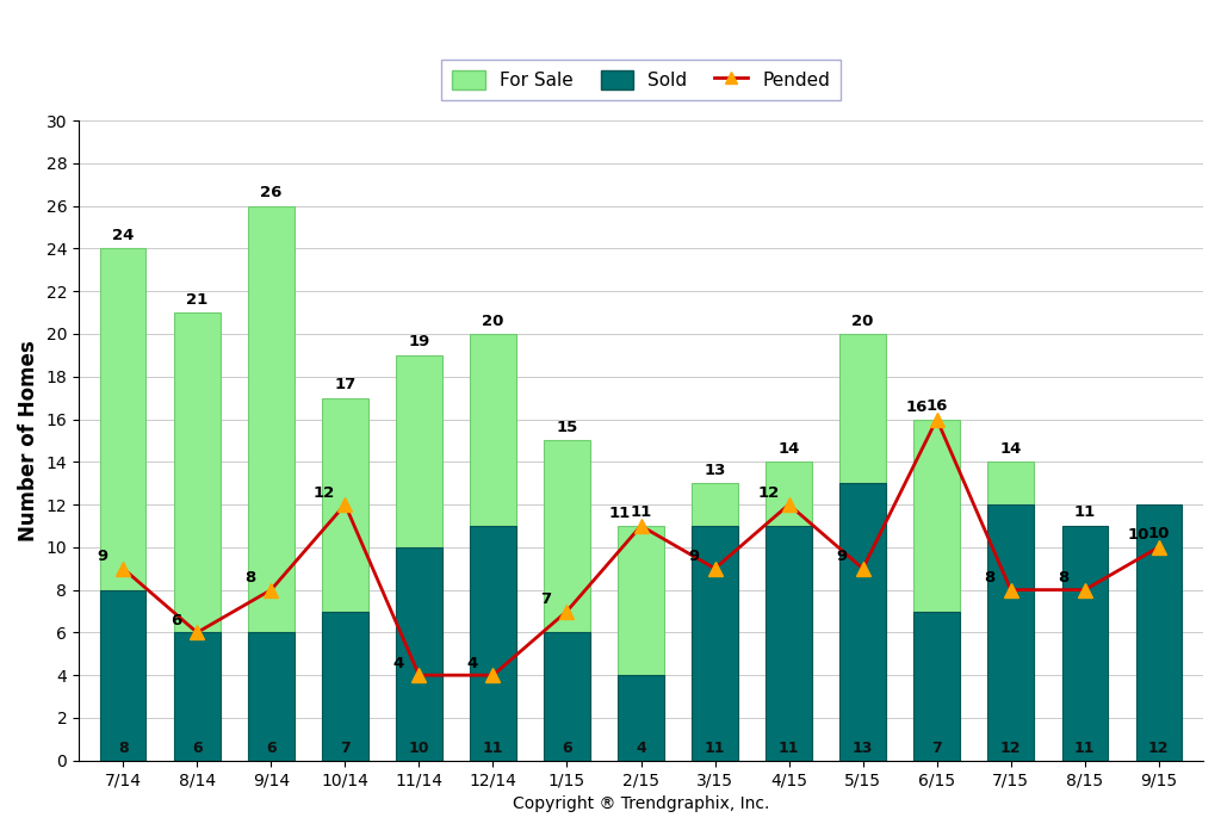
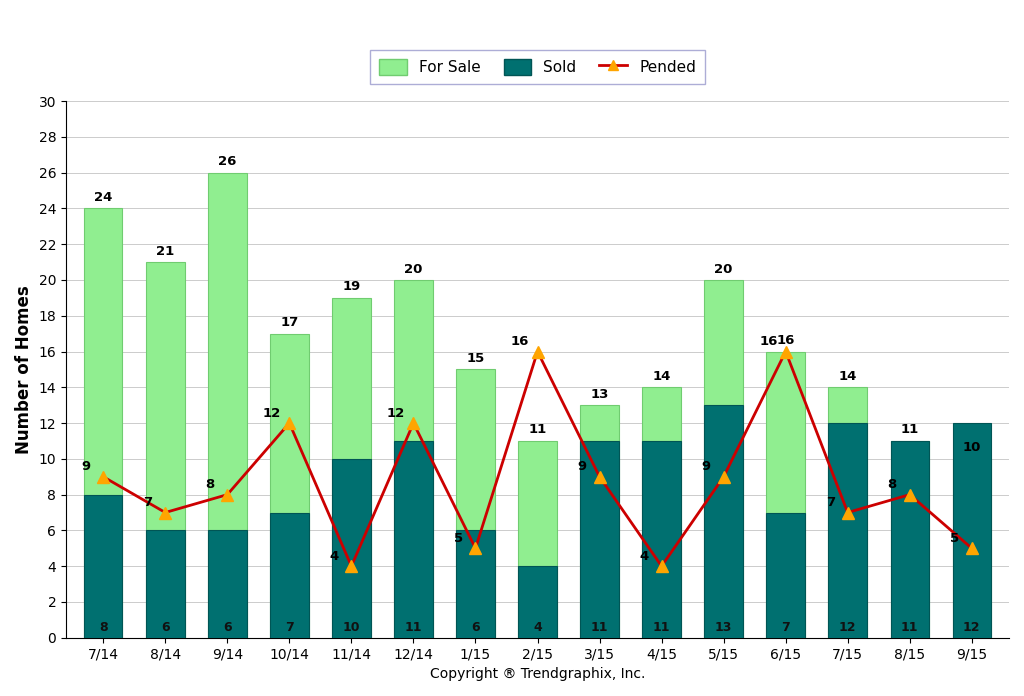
Pended/8/14: 6 -> 7
Pended/12/14: 4 -> 12
Pended/1/15: 7 -> 5
Pended/2/15: 11 -> 16
Pended/4/15: 12 -> 4
Pended/7/15: 8 -> 7
Pended/9/15: 10 -> 5
